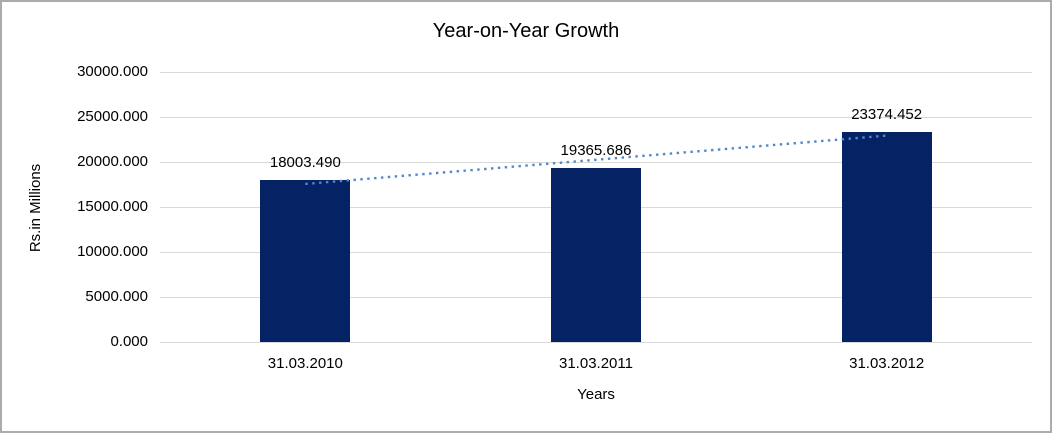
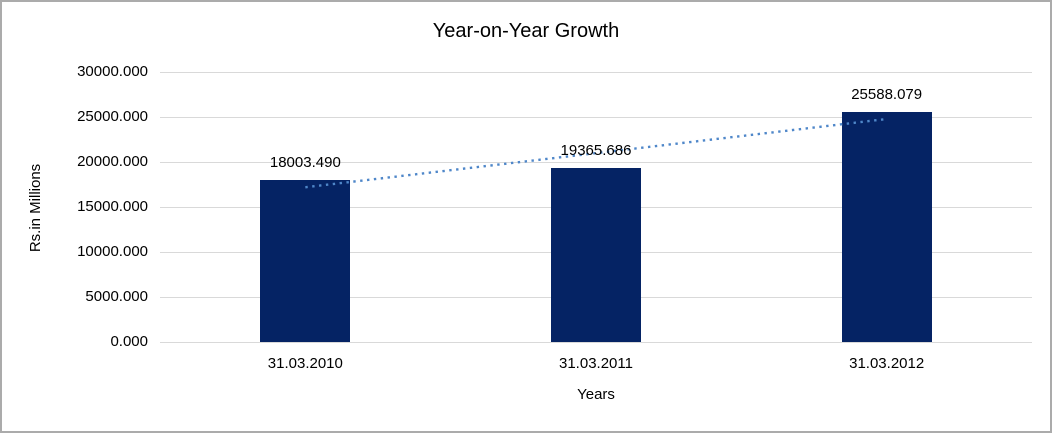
31.03.2012: 23374.452 -> 25588.079
